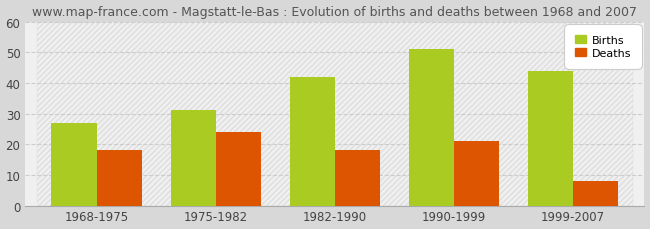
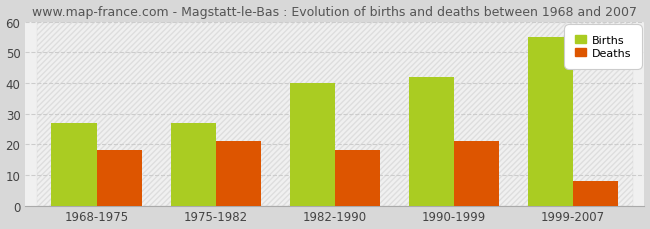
Births/1975-1982: 31 -> 27
Deaths/1975-1982: 24 -> 21
Births/1982-1990: 42 -> 40
Births/1990-1999: 51 -> 42
Births/1999-2007: 44 -> 55
